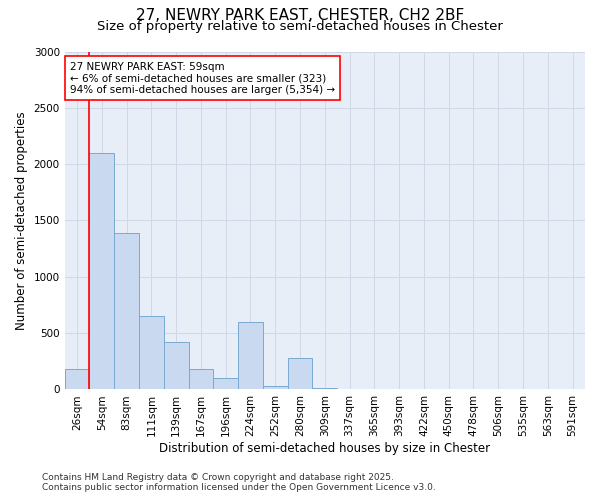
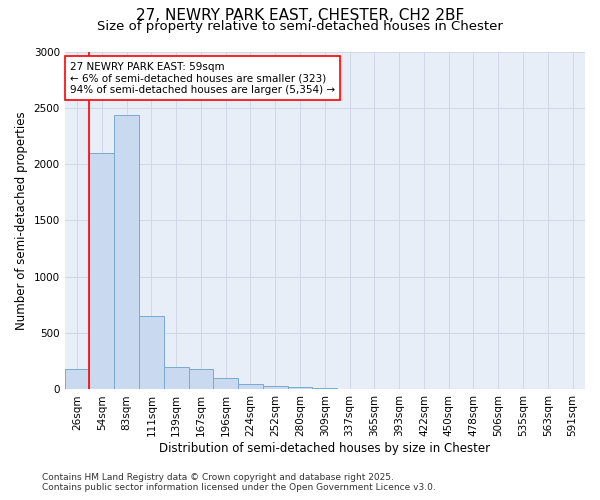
83sqm: 1390 -> 2440
139sqm: 420 -> 200
224sqm: 600 -> 40
280sqm: 280 -> 20
